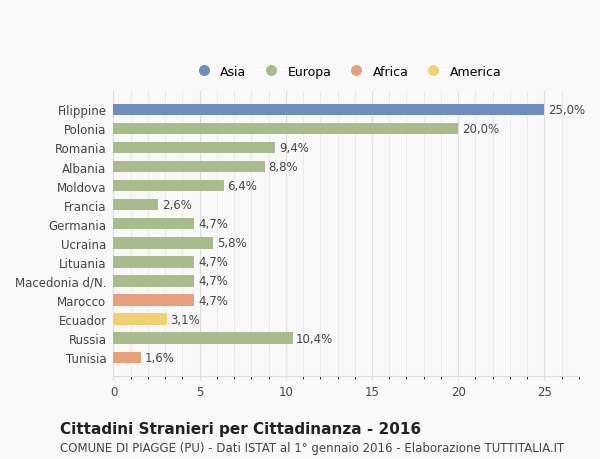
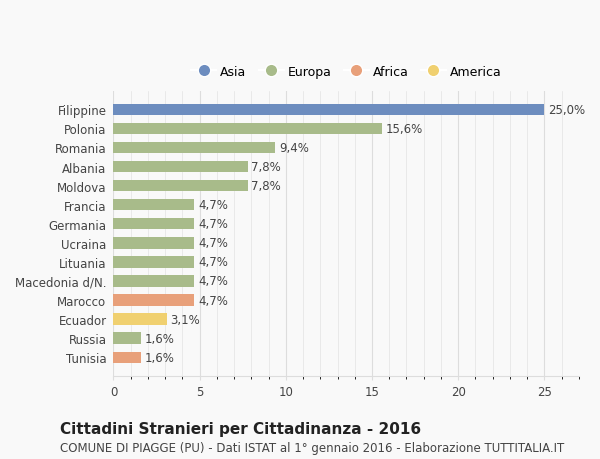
Polonia: 20,0% -> 15,6%
Albania: 8,8% -> 7,8%
Moldova: 6,4% -> 7,8%
Francia: 2,6% -> 4,7%
Ucraina: 5,8% -> 4,7%
Russia: 10,4% -> 1,6%
